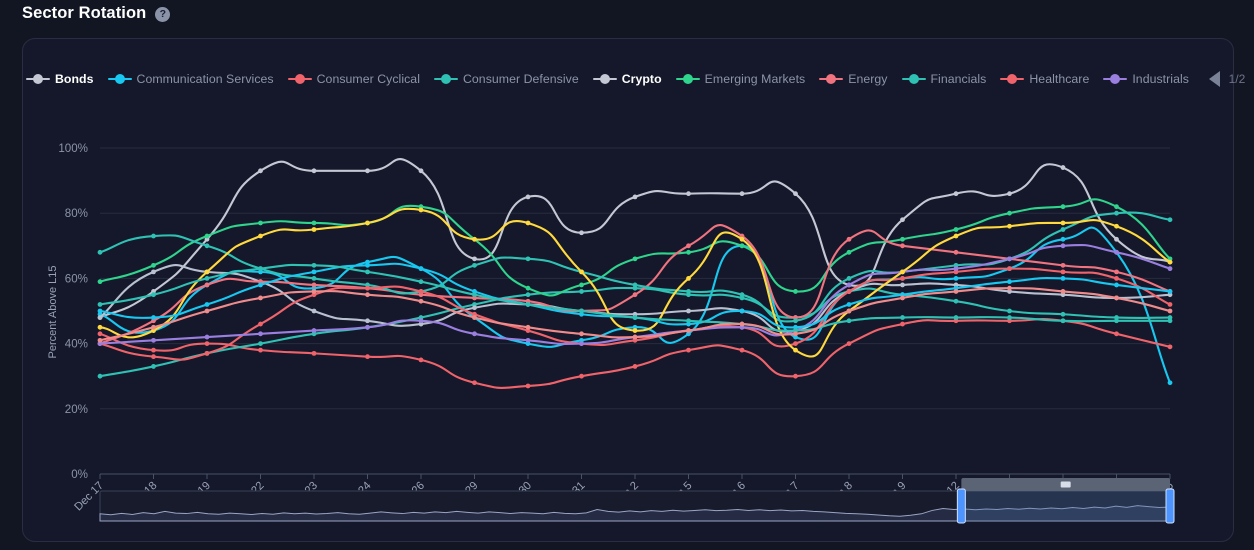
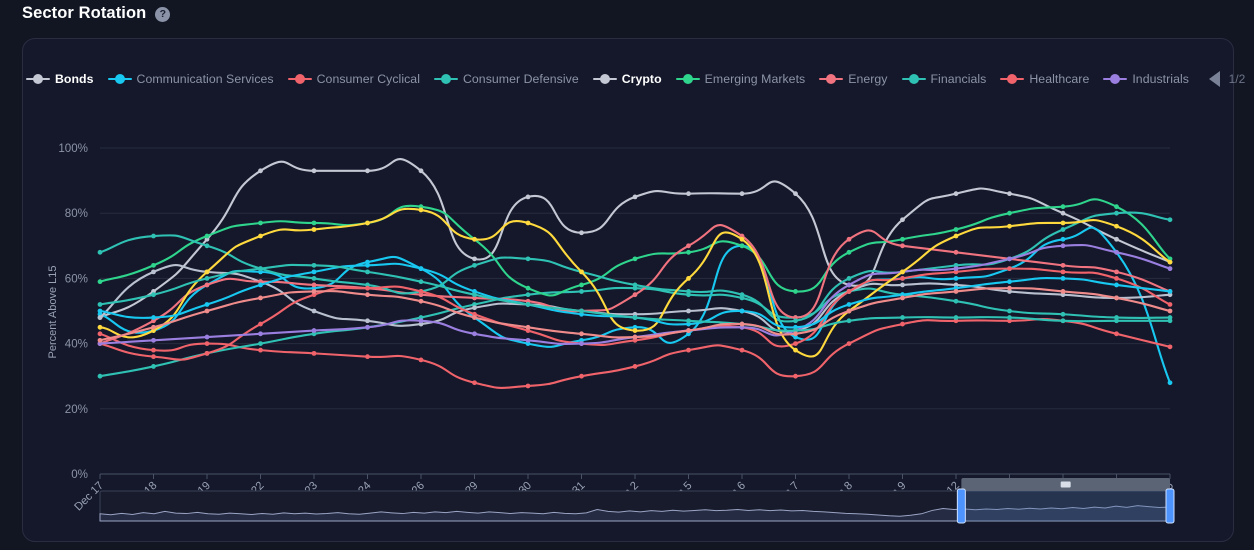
Bonds/Jan 14: 94% -> 80%
